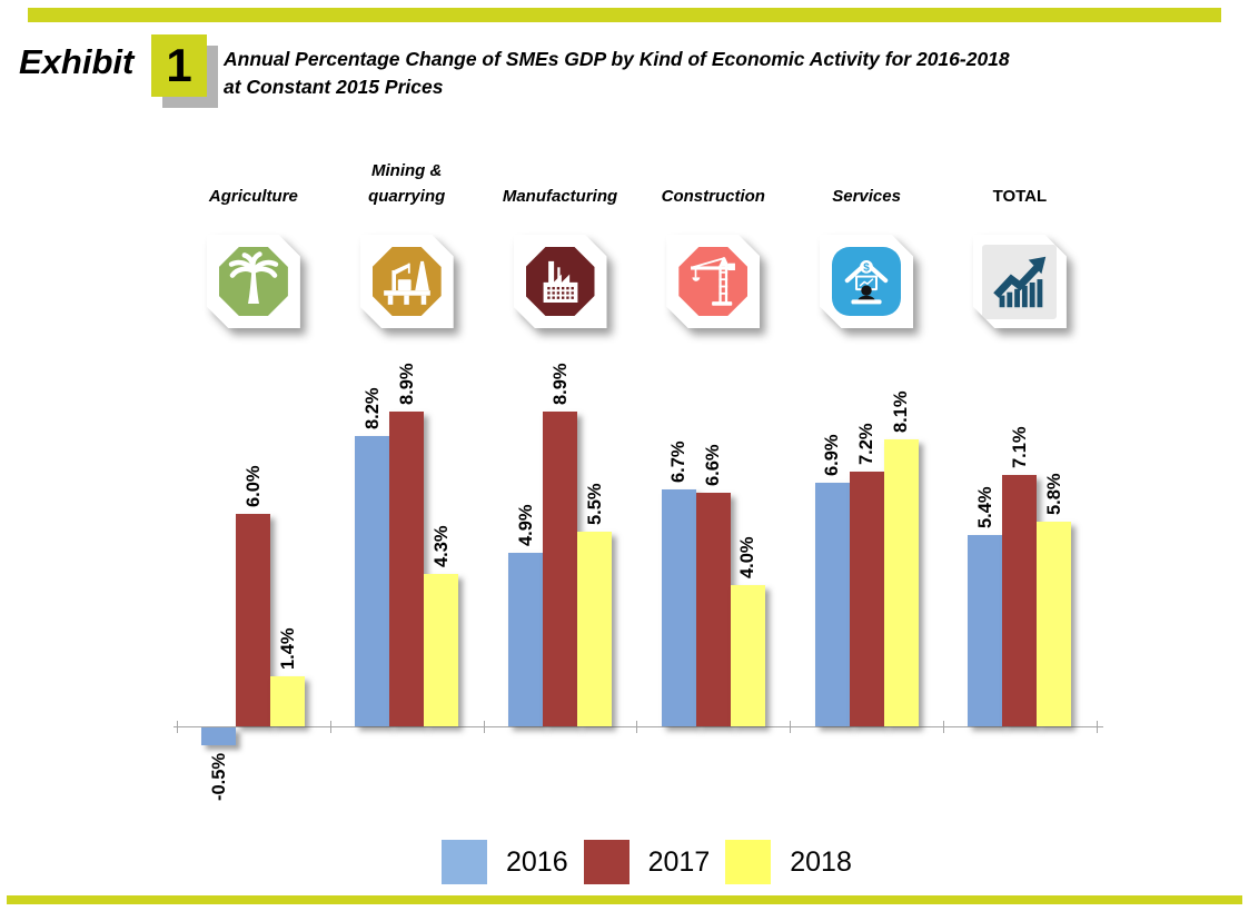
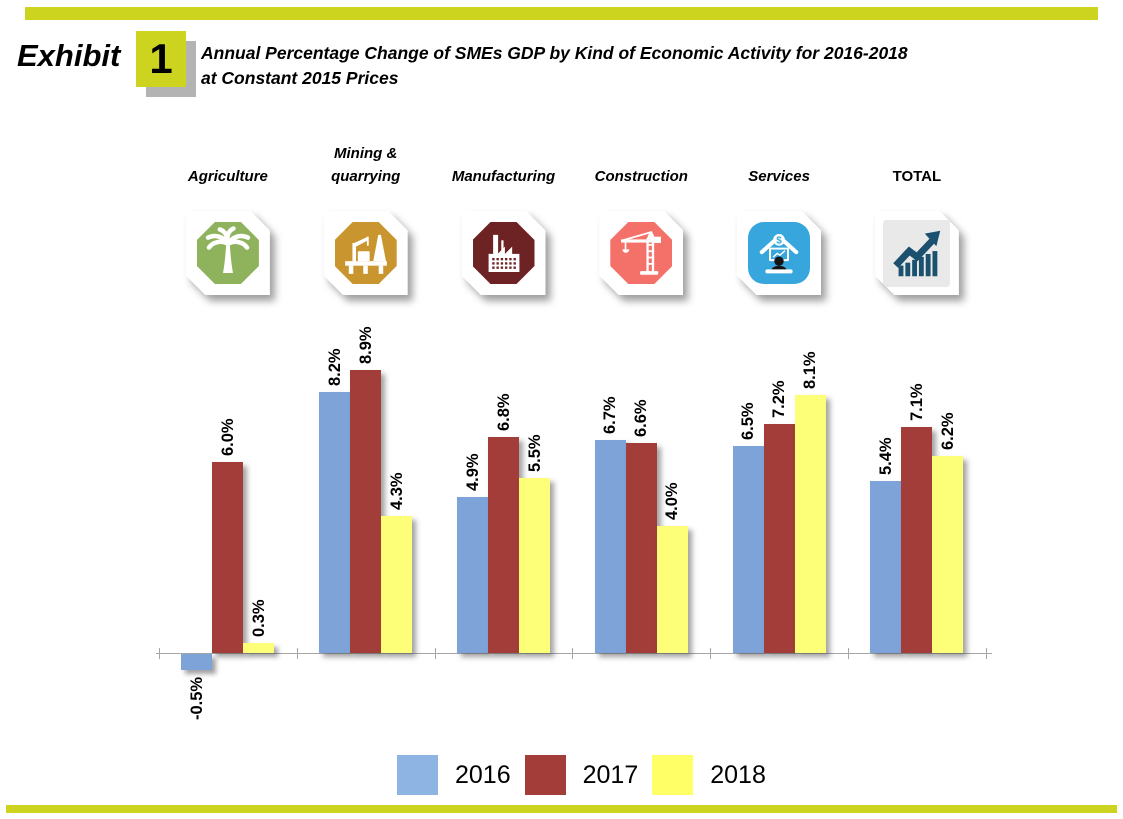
2018/Agriculture: 1.4% -> 0.3%
2017/Manufacturing: 8.9% -> 6.8%
2016/Services: 6.9% -> 6.5%
2018/TOTAL: 5.8% -> 6.2%
